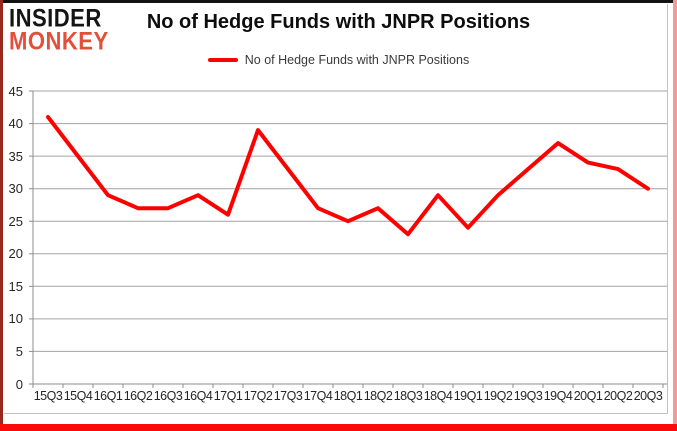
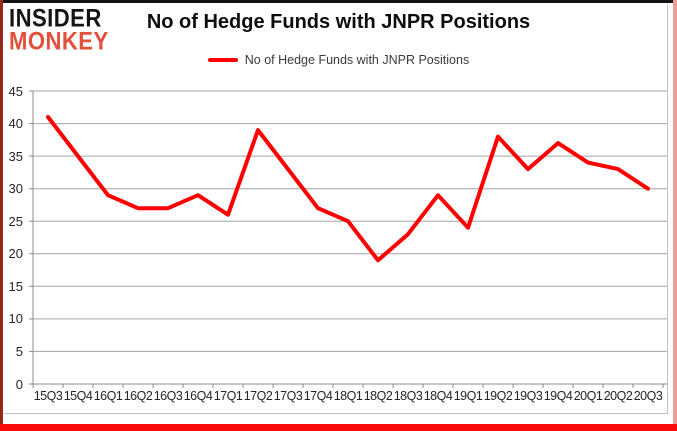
18Q2: 27 -> 19
19Q2: 29 -> 38
